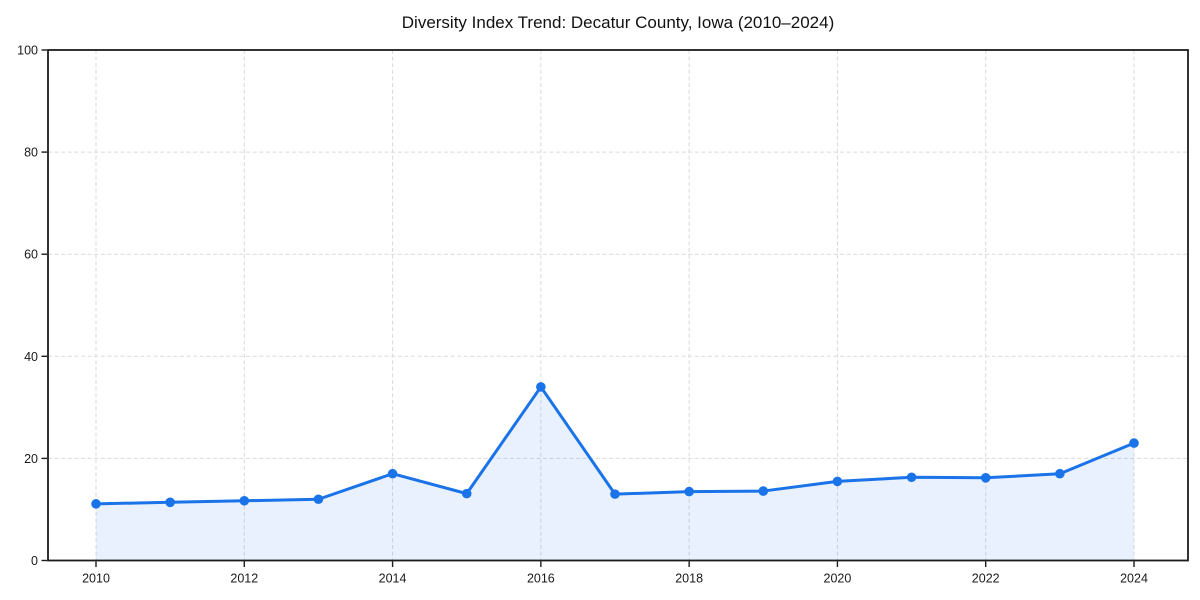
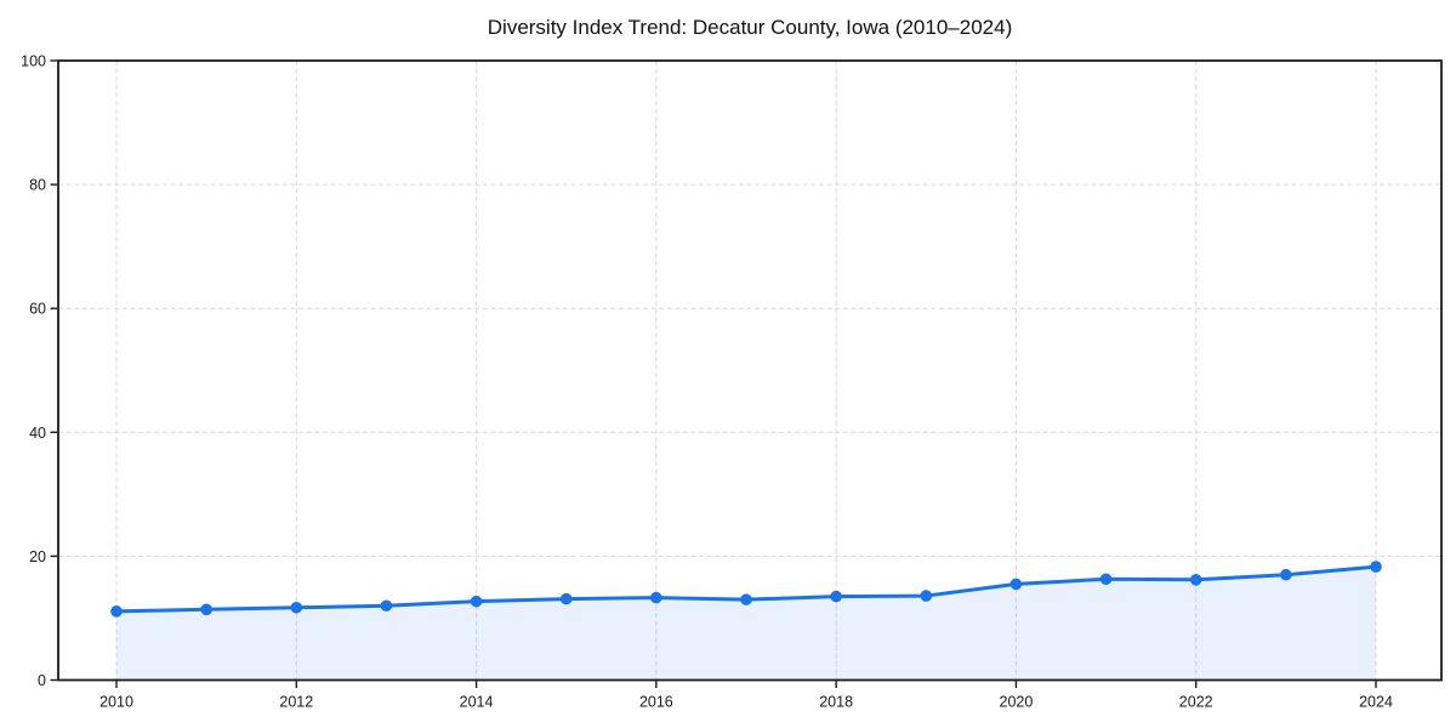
2014: 17 -> 13
2016: 34 -> 13
2024: 23 -> 18
